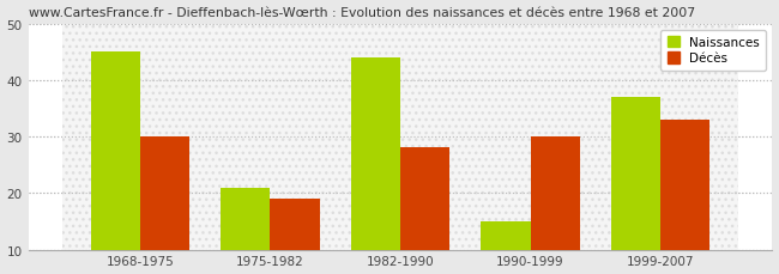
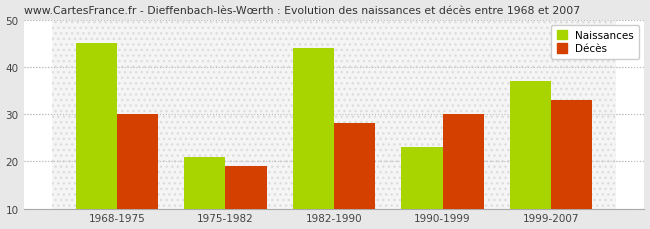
Naissances/1990-1999: 15 -> 23
